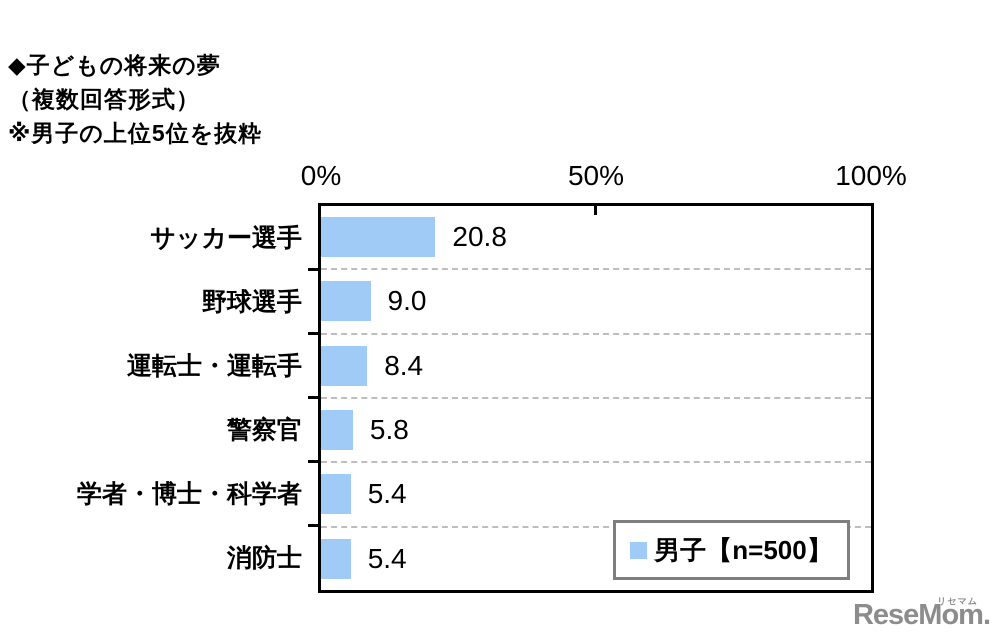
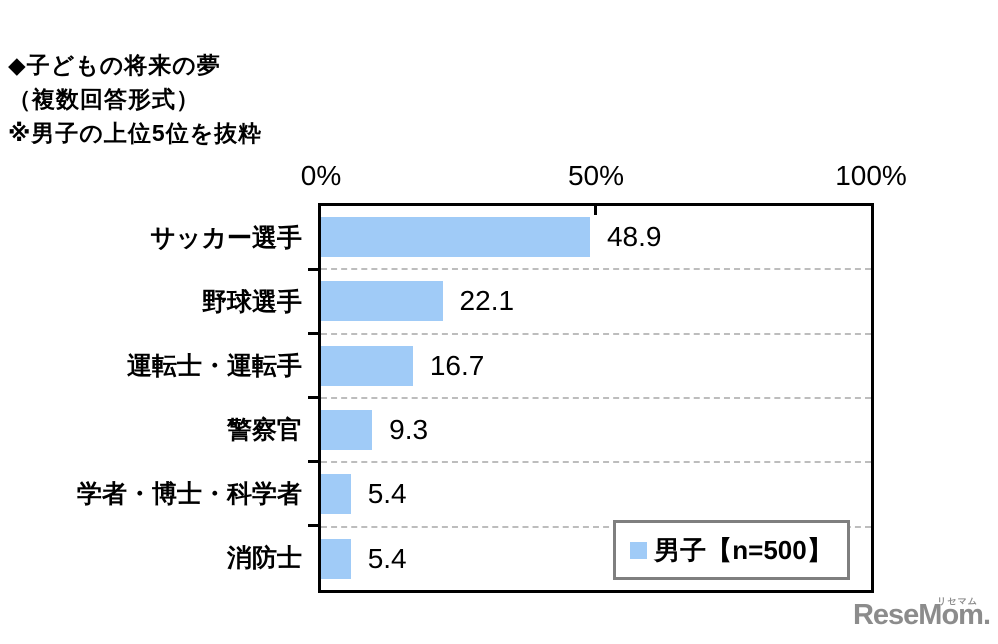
サッカー選手: 20.8 -> 48.9
野球選手: 9.0 -> 22.1
運転士・運転手: 8.4 -> 16.7
警察官: 5.8 -> 9.3
